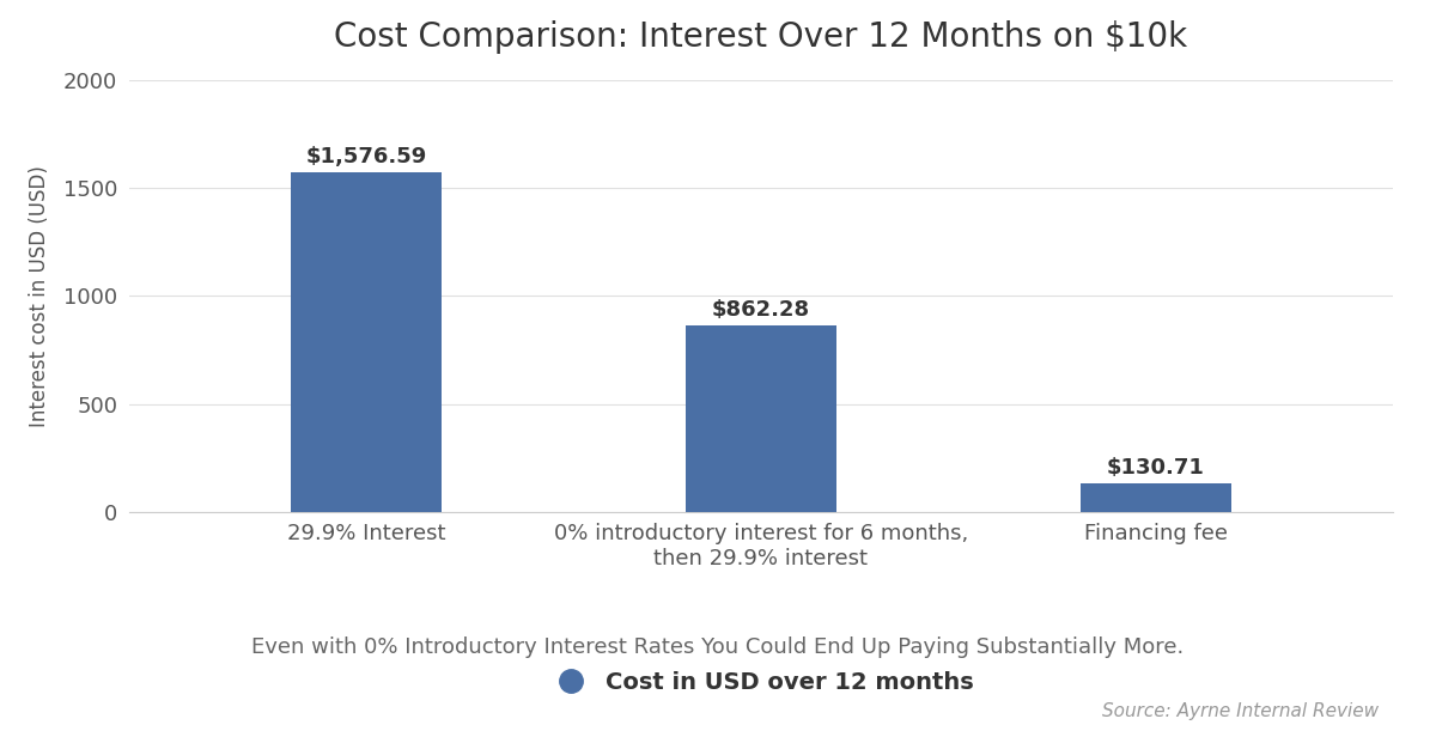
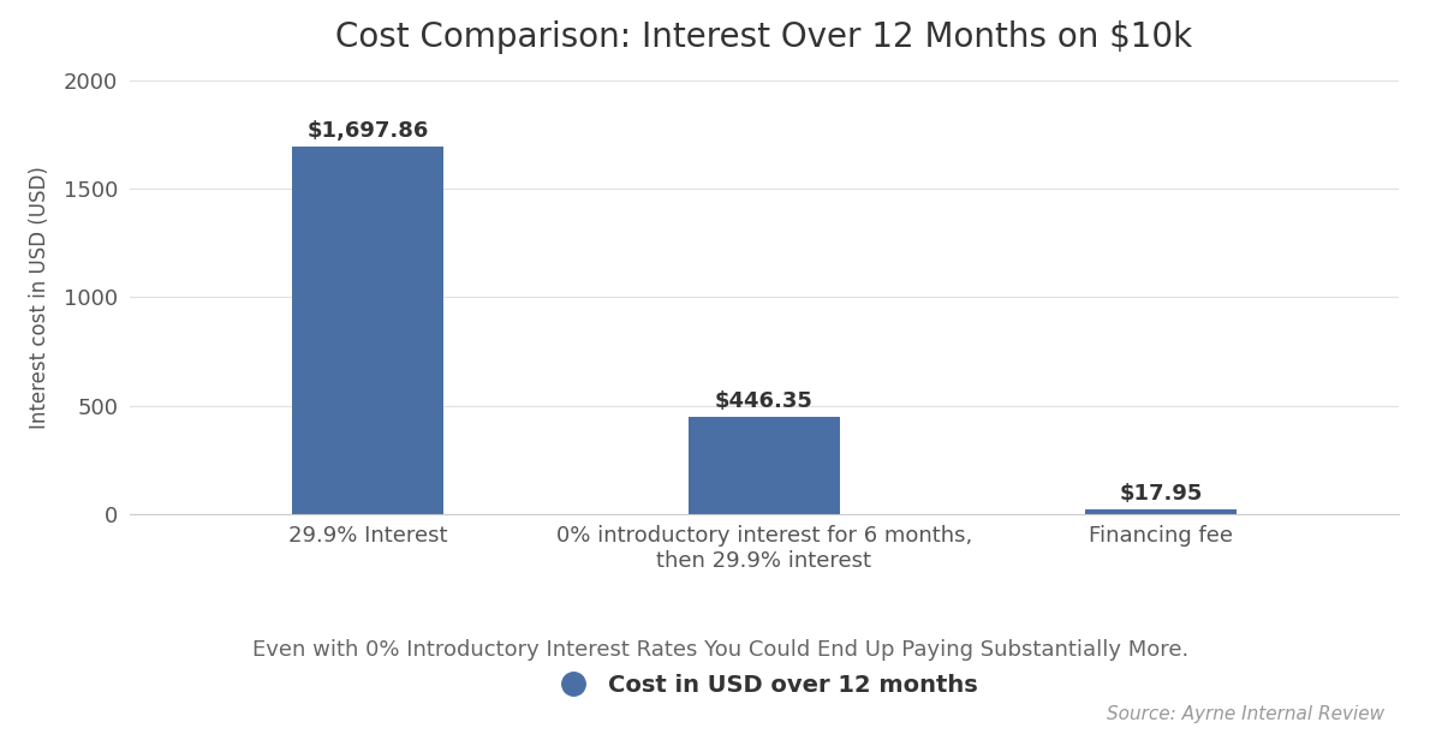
29.9% Interest: $1,576.59 -> $1,697.86
0% introductory interest for 6 months, then 29.9% interest: $862.28 -> $446.35
Financing fee: $130.71 -> $17.95
